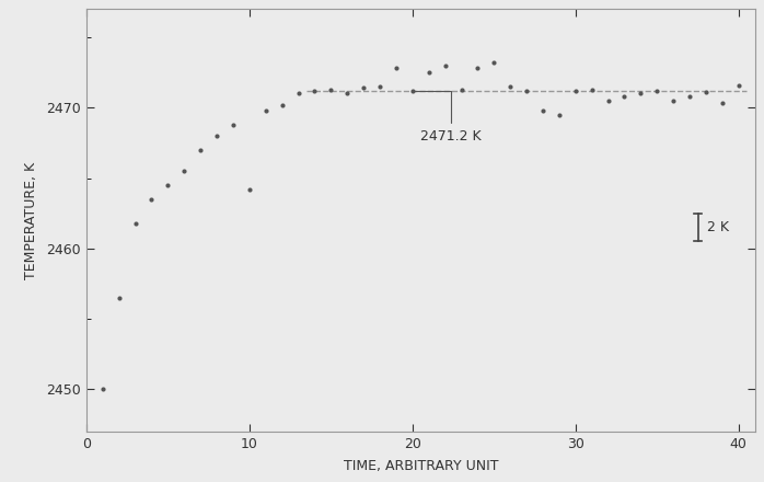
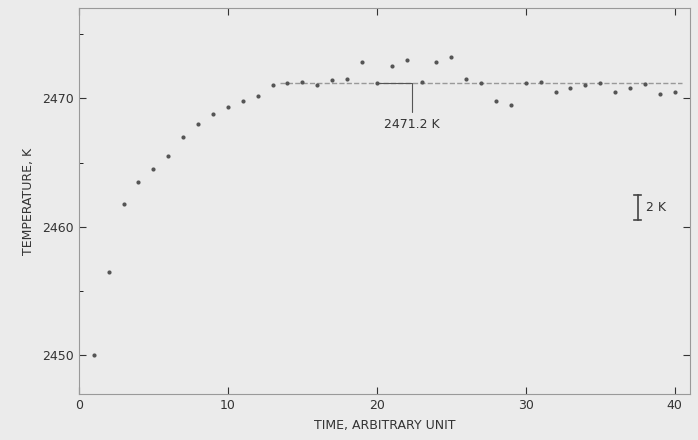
10: 2464.2 -> 2469.3
40: 2471.6 -> 2470.5
